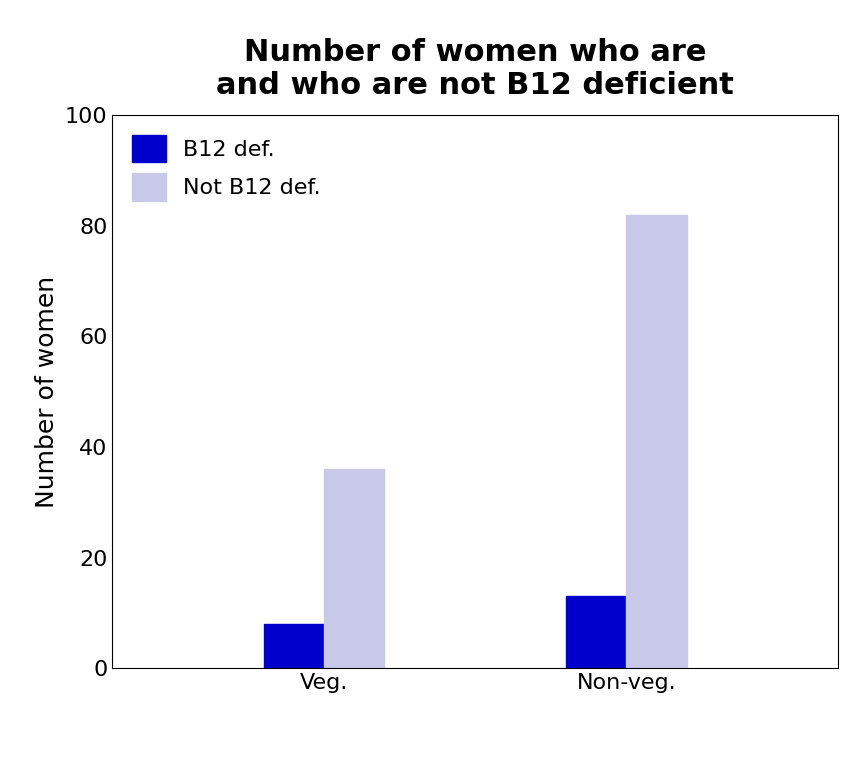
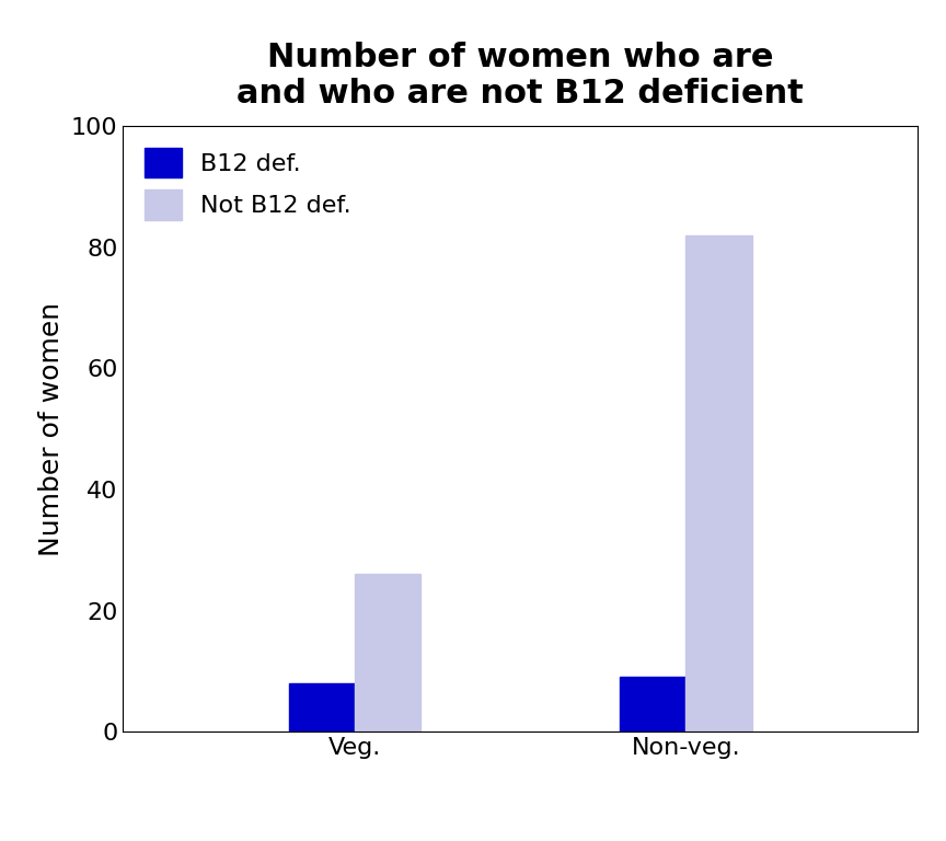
Not B12 def./Veg.: 36 -> 26
B12 def./Non-veg.: 13 -> 9
